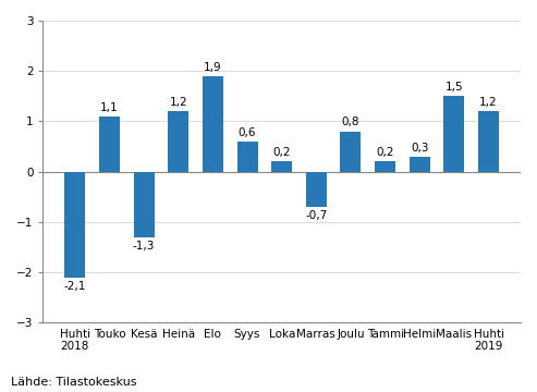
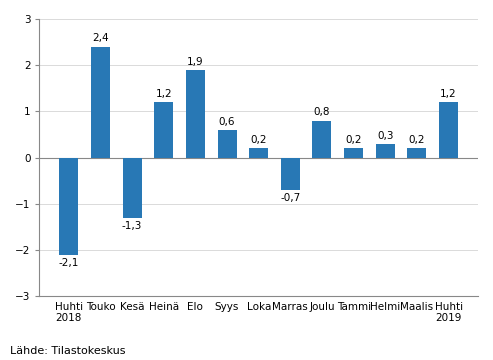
Touko: 1,1 -> 2,4
Maalis: 1,5 -> 0,2
